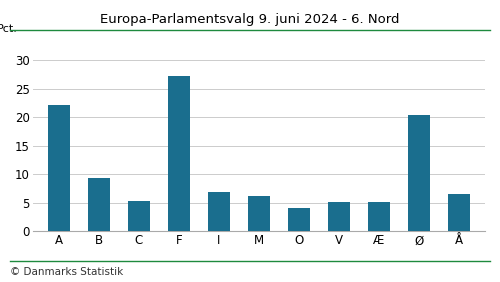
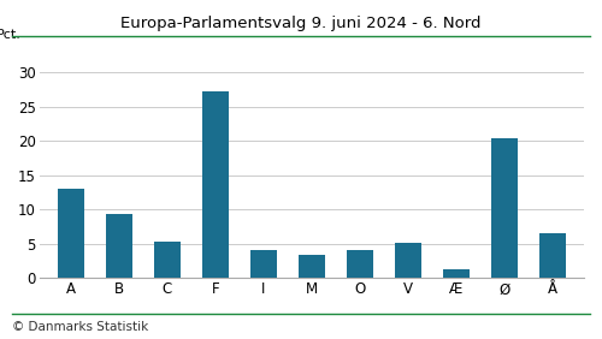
A: 22.2 -> 13.0
I: 7.0 -> 4.2
M: 6.2 -> 3.5
Æ: 5.2 -> 1.3
